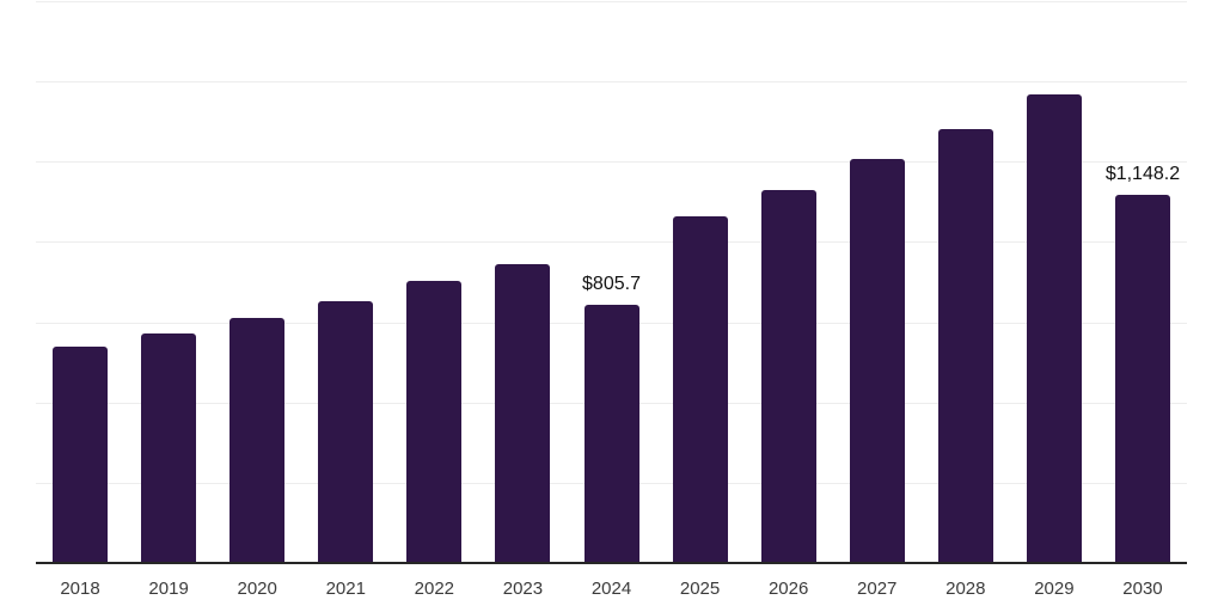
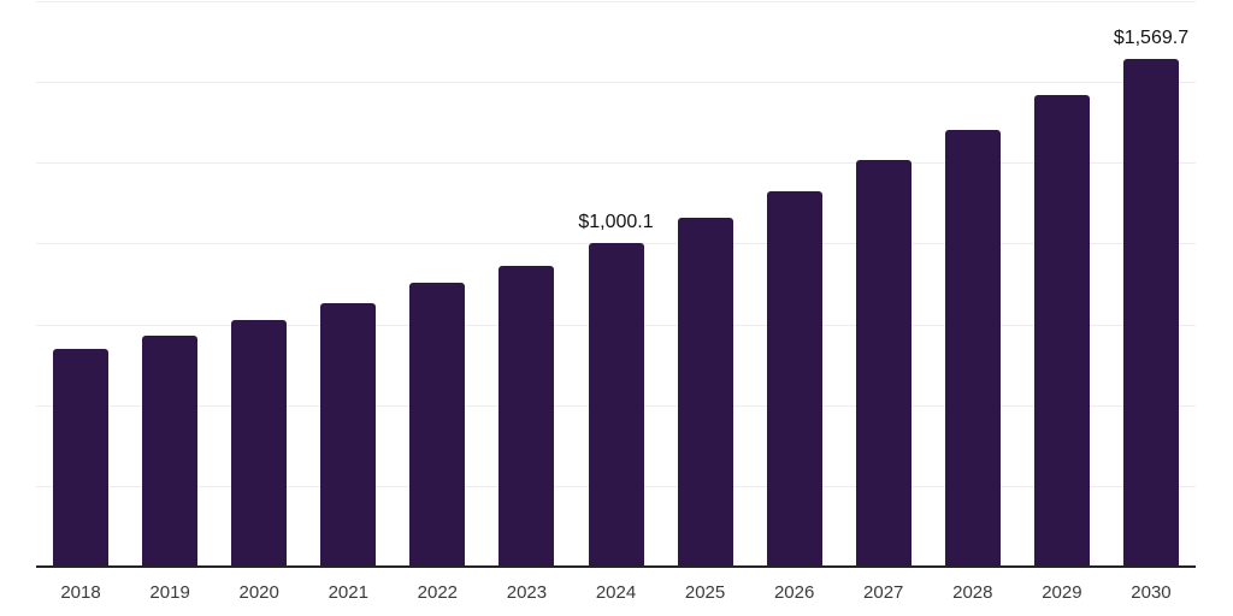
2024: $805.7 -> $1,000.1
2030: $1,148.2 -> $1,569.7
